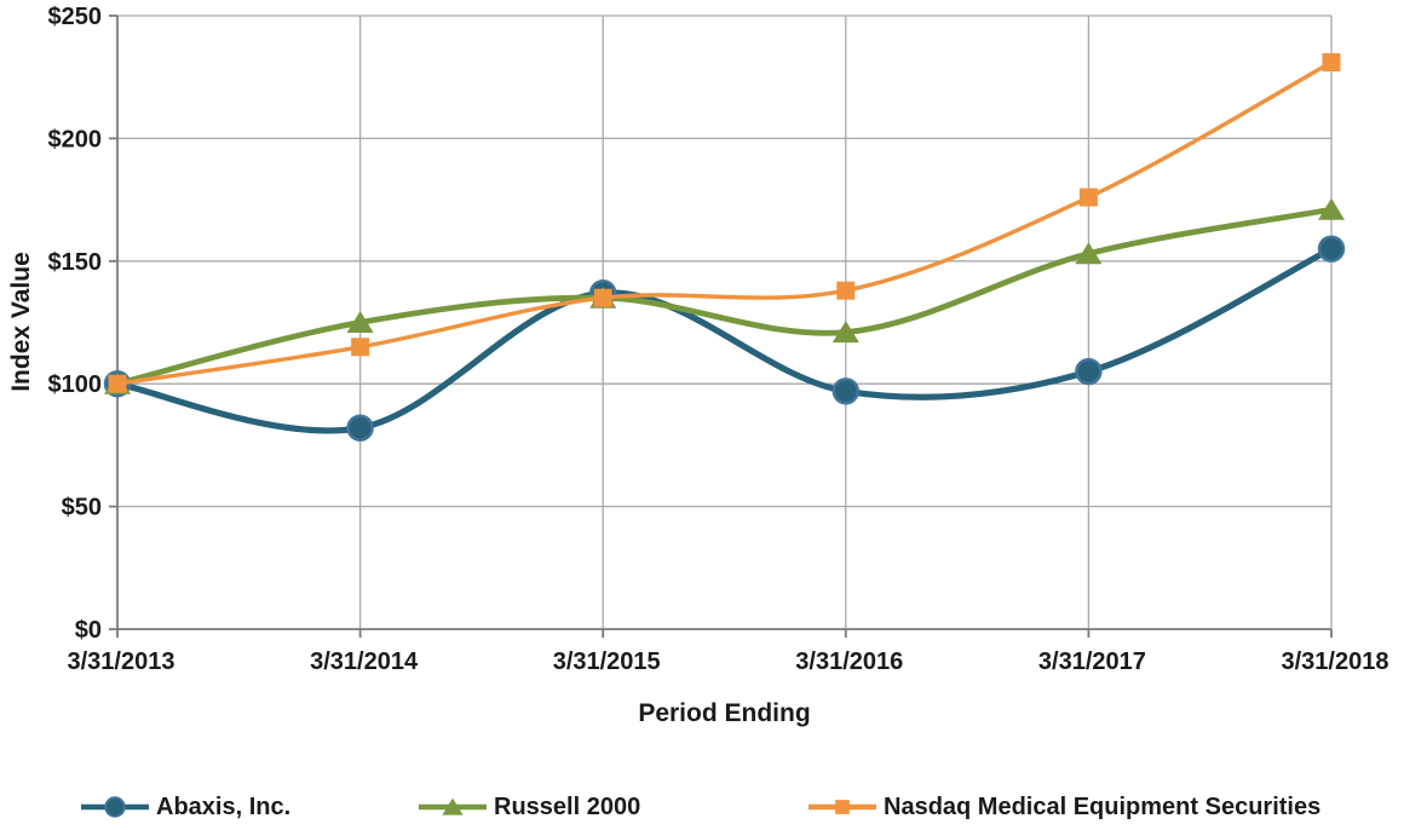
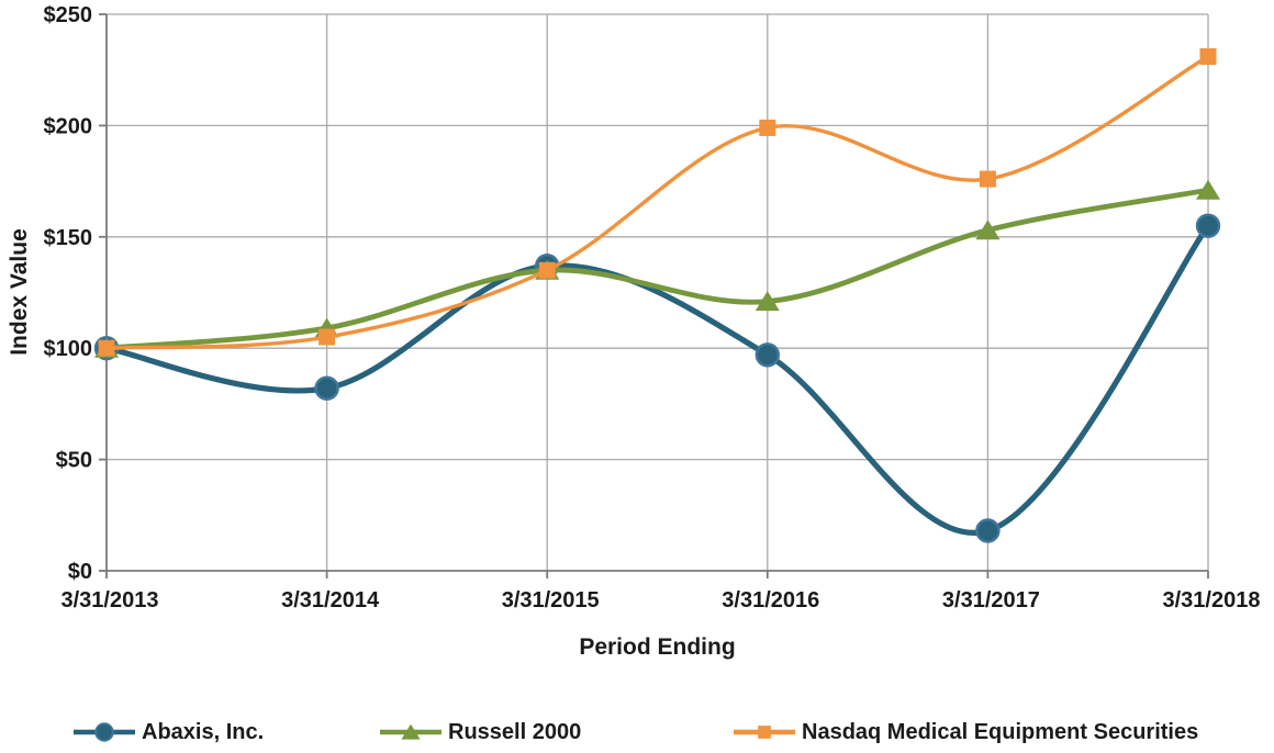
Russell 2000/3/31/2014: $125 -> $109
Nasdaq Medical Equipment Securities/3/31/2014: $115 -> $105
Nasdaq Medical Equipment Securities/3/31/2016: $138 -> $199
Abaxis, Inc./3/31/2017: $105 -> $18
